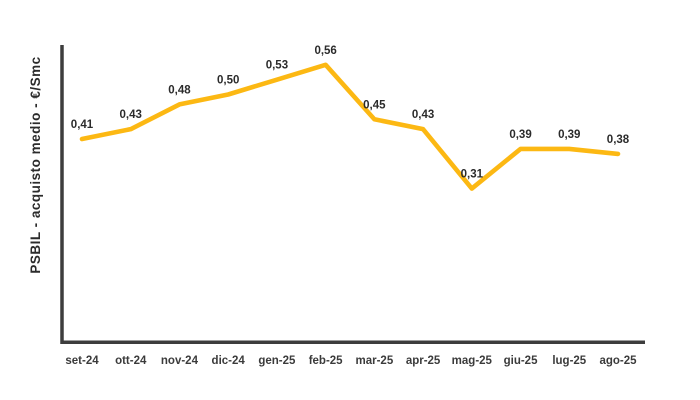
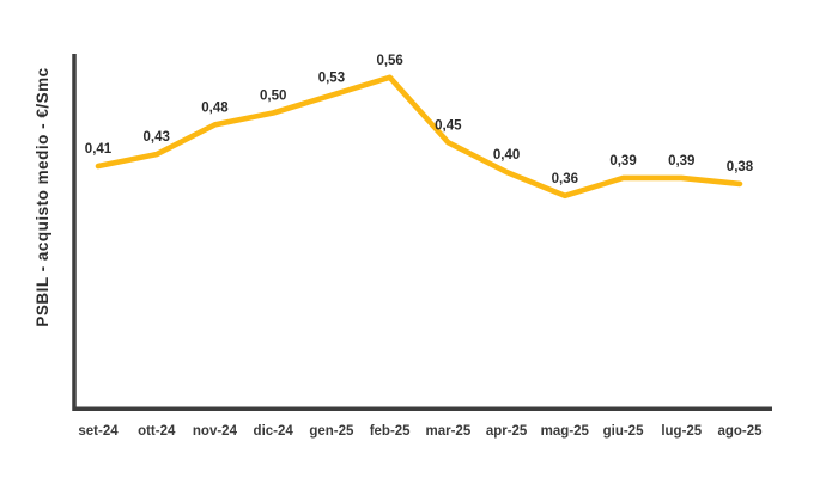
apr-25: 0,43 -> 0,40
mag-25: 0,31 -> 0,36
